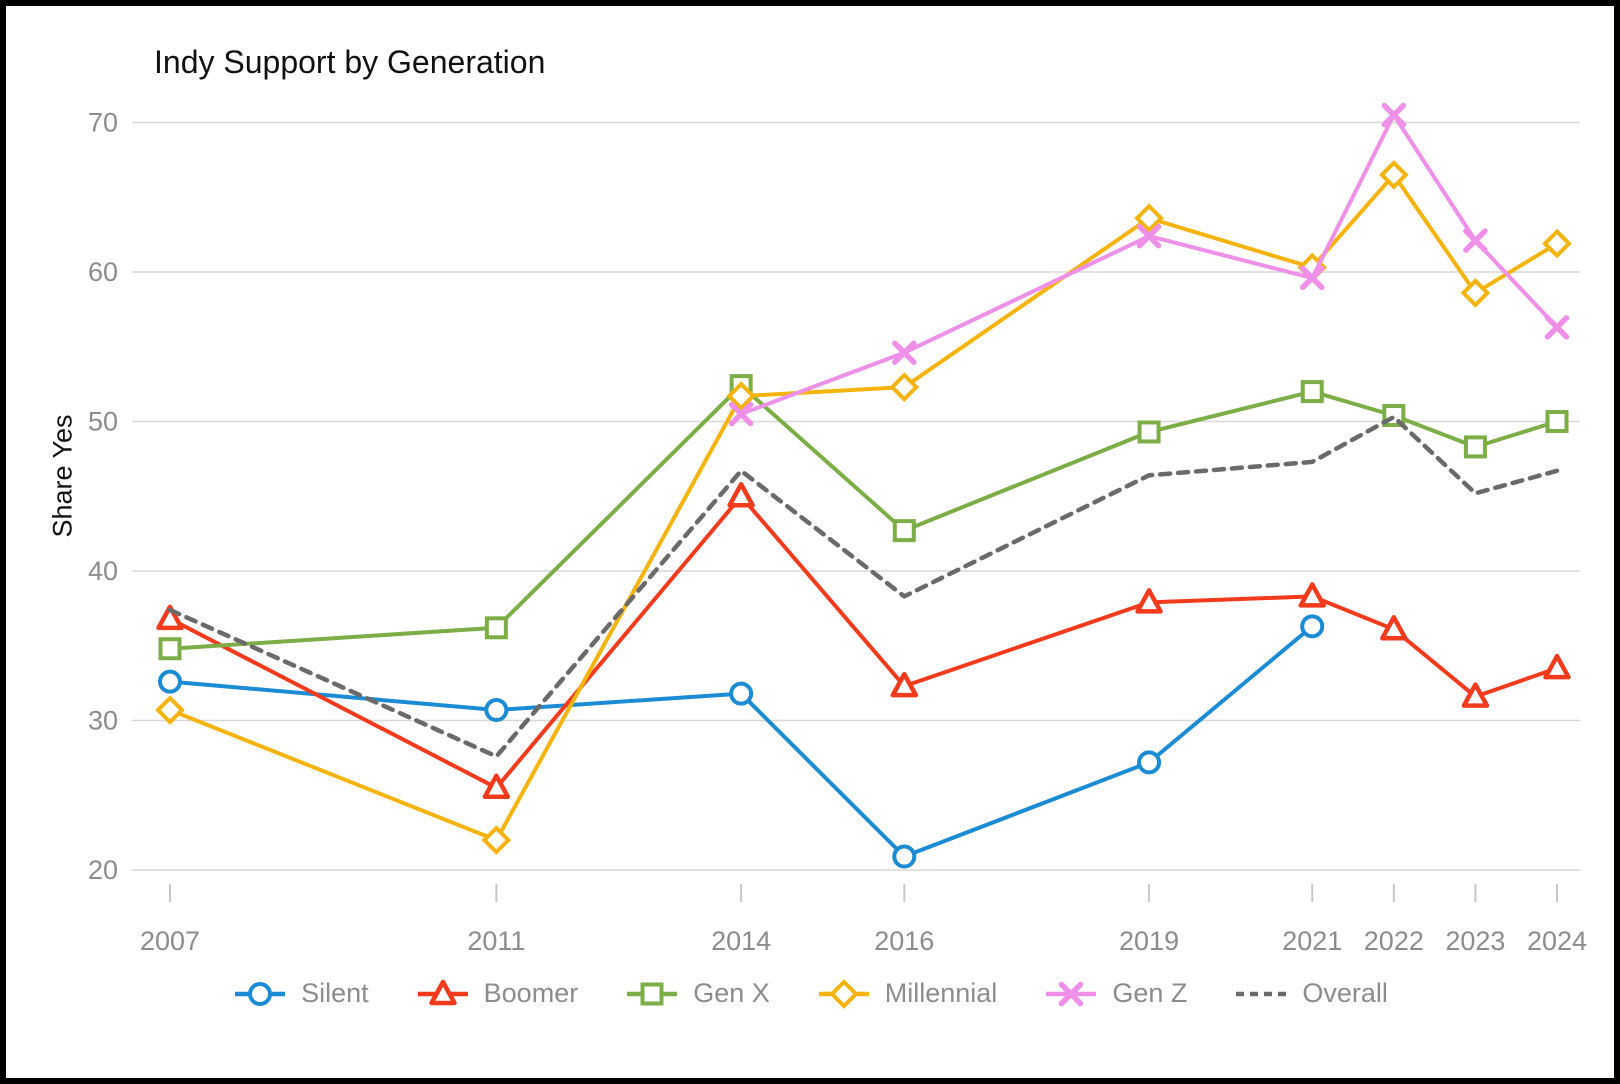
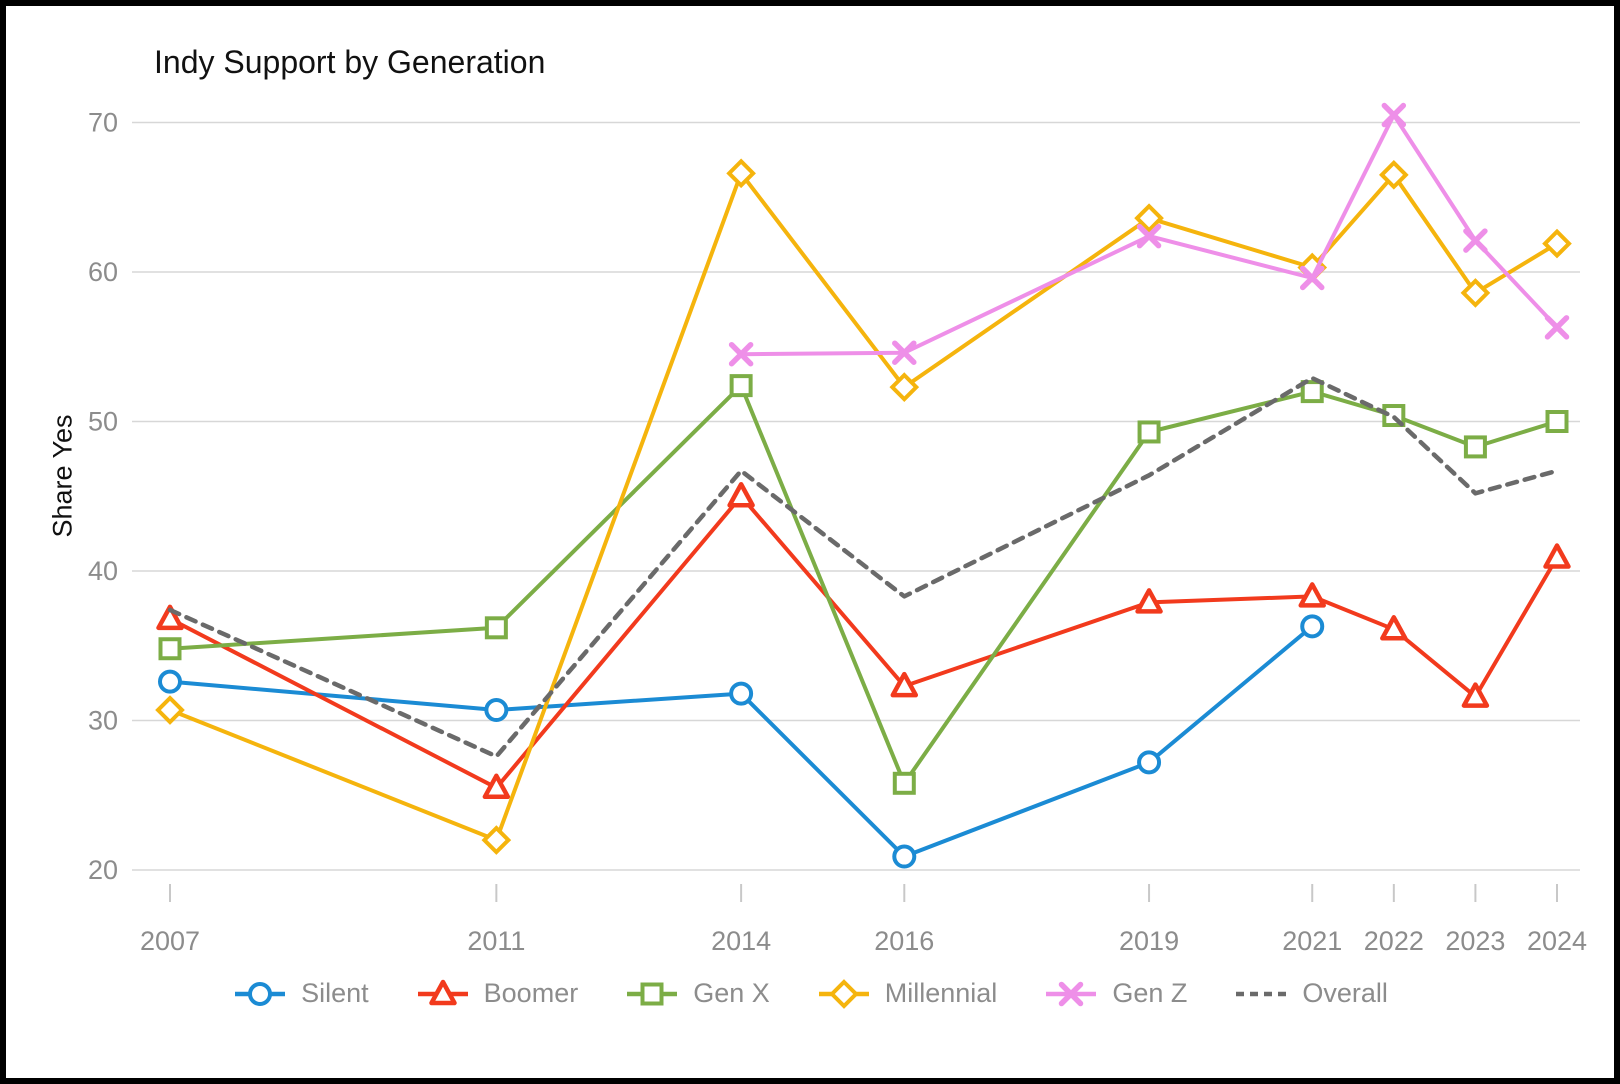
Millennial/2014: 51.7 -> 66.6
Gen Z/2014: 50.5 -> 54.5
Gen X/2016: 42.7 -> 25.8
Overall/2021: 47.3 -> 52.9
Boomer/2024: 33.5 -> 40.9
